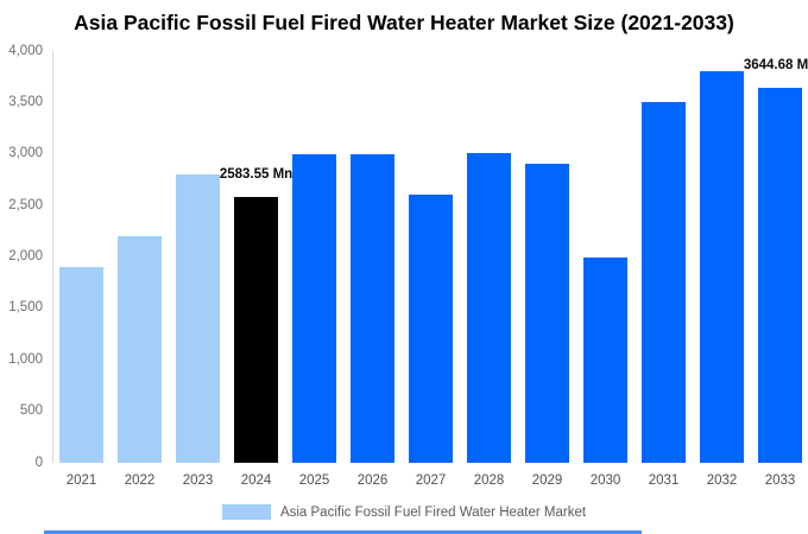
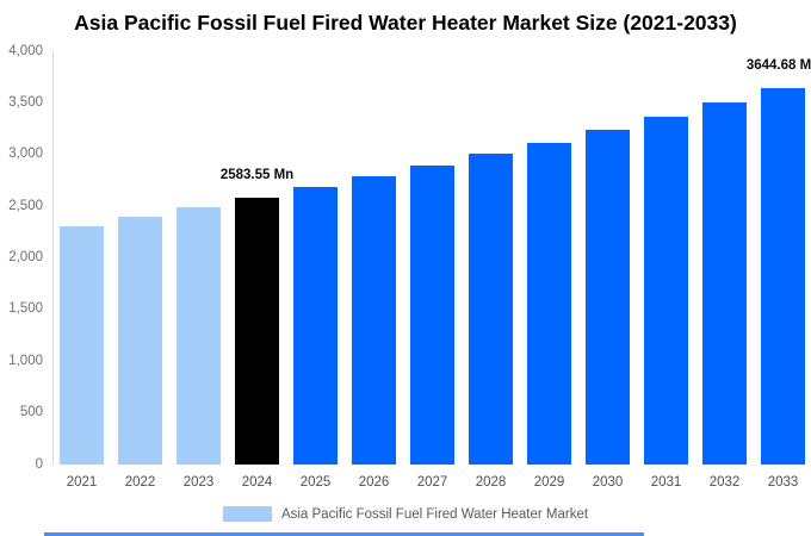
2021: 1900 -> 2300
2022: 2200 -> 2400
2023: 2800 -> 2500
2025: 3000 -> 2700
2026: 3000 -> 2800
2027: 2600 -> 2900
2029: 2900 -> 3100
2030: 2000 -> 3200
2031: 3500 -> 3400
2032: 3800 -> 3500
